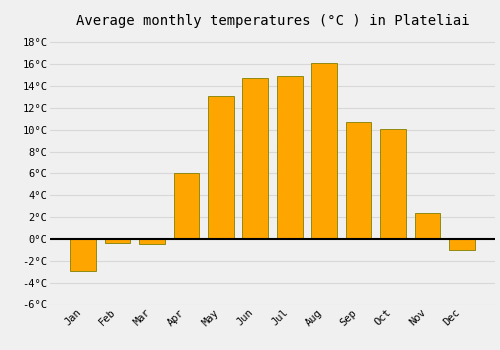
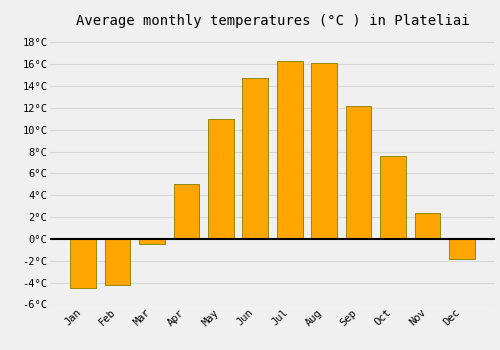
Jan: -2.9°C -> -4.5°C
Feb: -0.4°C -> -4.2°C
Apr: 6.0°C -> 5.0°C
May: 13.1°C -> 11.0°C
Jul: 14.9°C -> 16.3°C
Sep: 10.7°C -> 12.2°C
Oct: 10.1°C -> 7.6°C
Dec: -1.0°C -> -1.8°C
